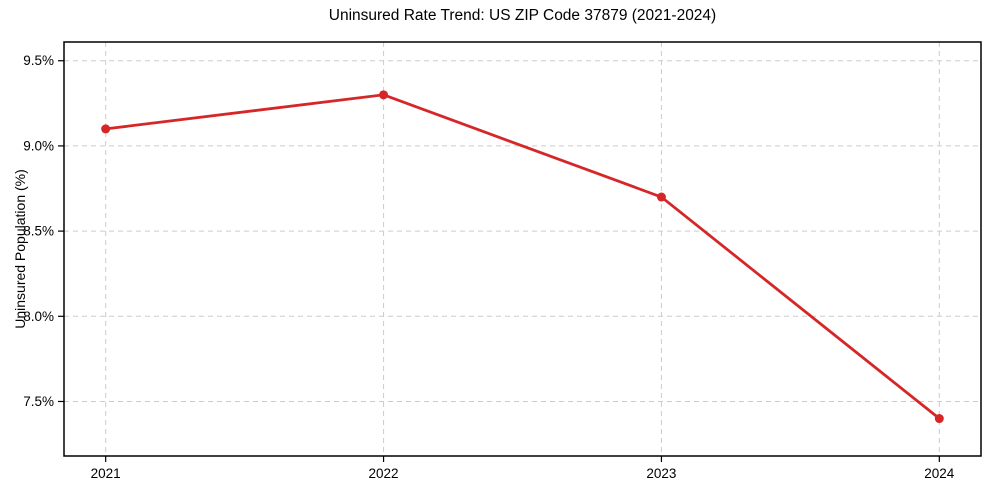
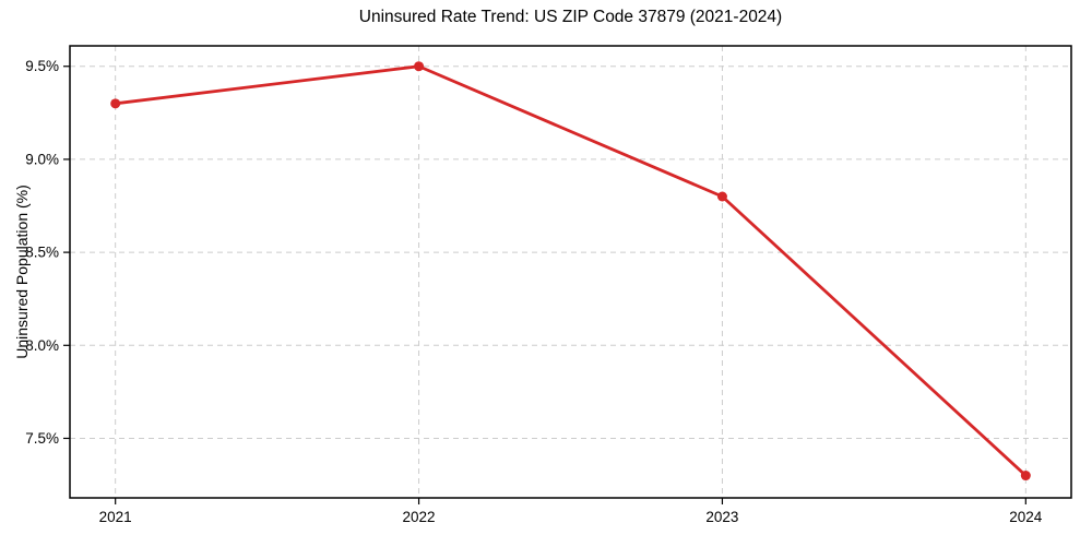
2021: 9.1% -> 9.3%
2022: 9.3% -> 9.5%
2023: 8.7% -> 8.8%
2024: 7.4% -> 7.3%
